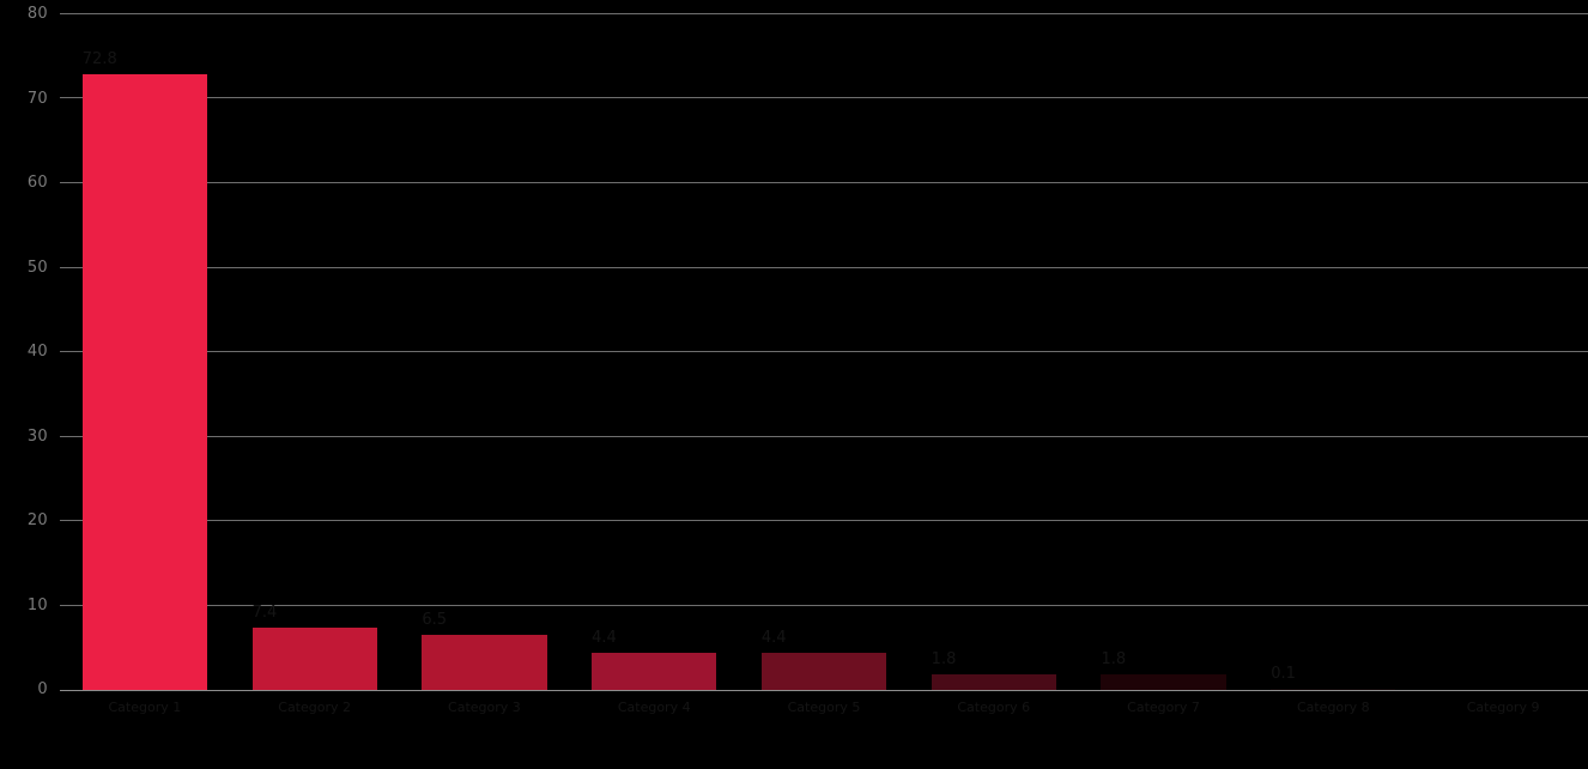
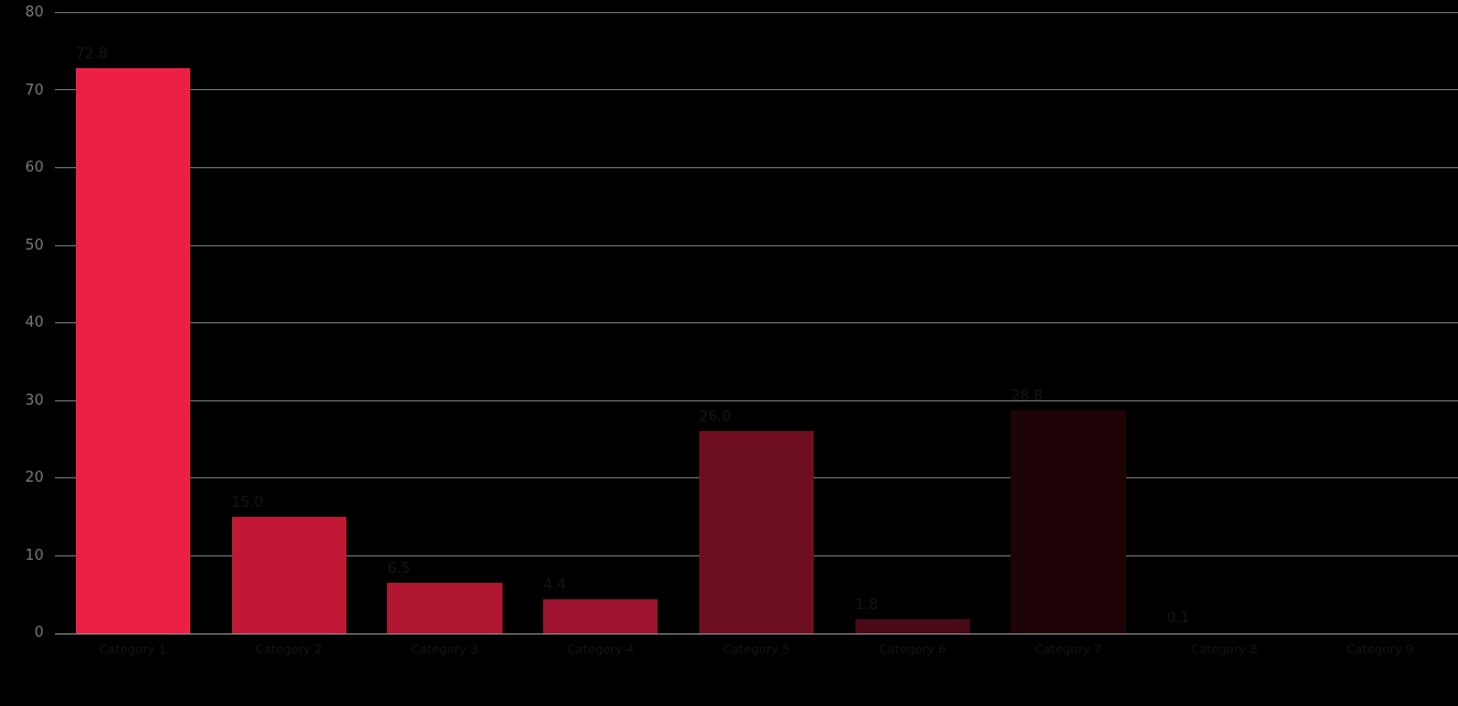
Category 2: 7.4 -> 15.0
Category 5: 4.4 -> 26.0
Category 7: 1.8 -> 28.8
